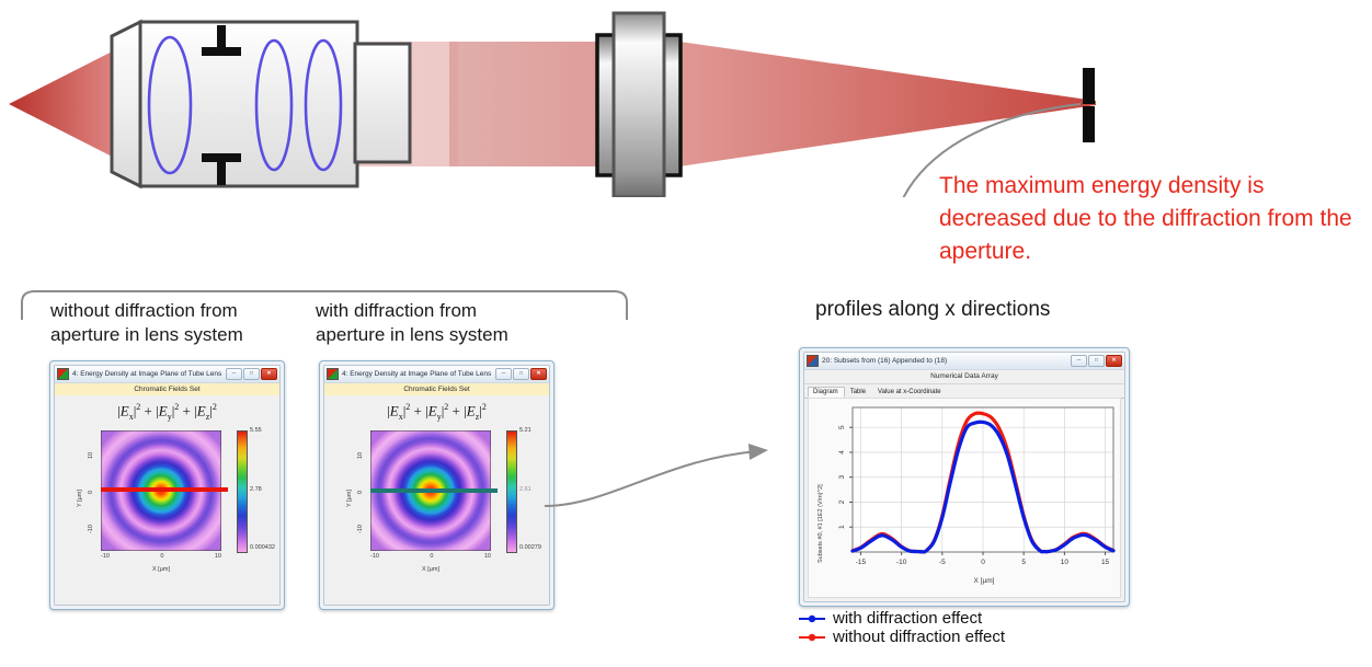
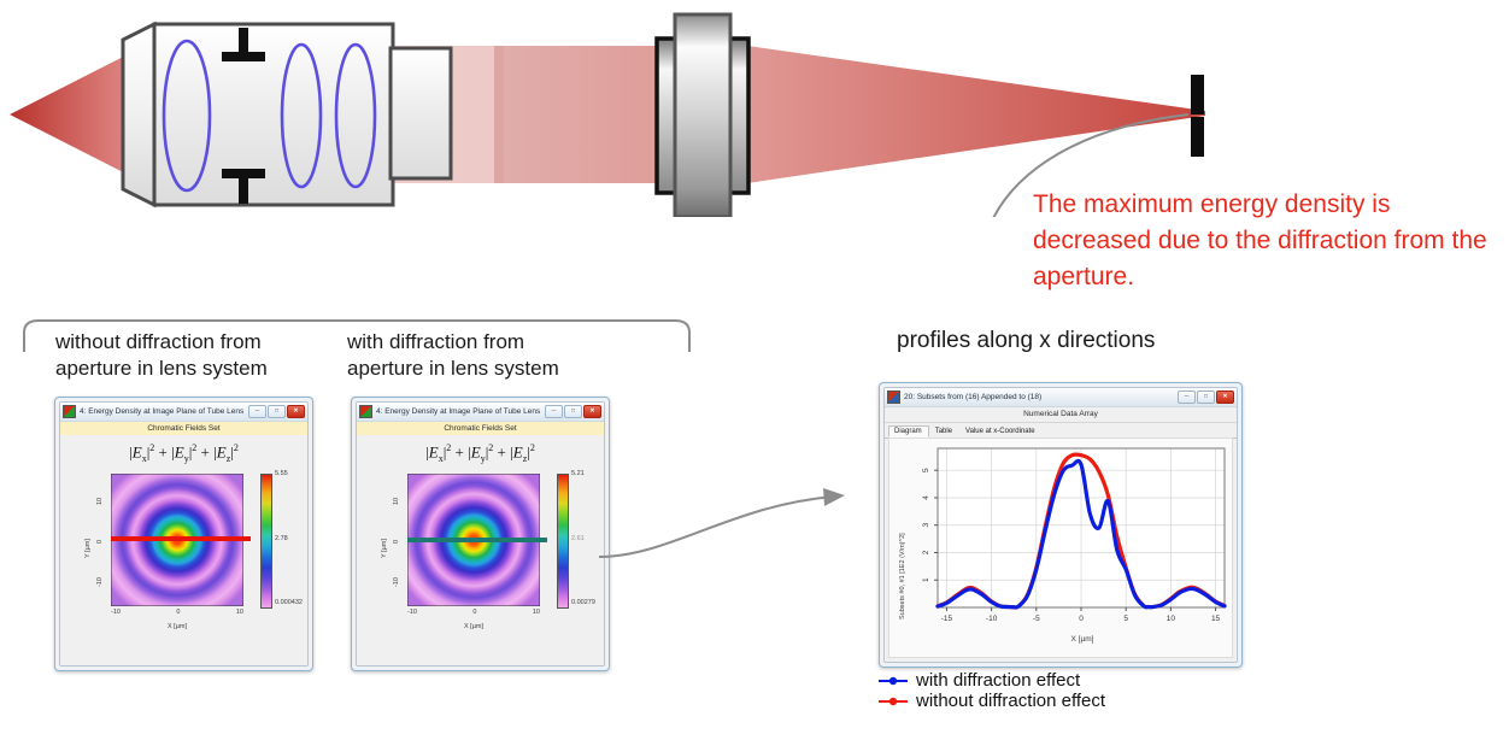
with diffraction effect/1: 5.1 -> 3.4
with diffraction effect/2: 4.7 -> 2.9
without diffraction effect/4: 2.8 -> 2.6
with diffraction effect/4: 2.7 -> 2.1
